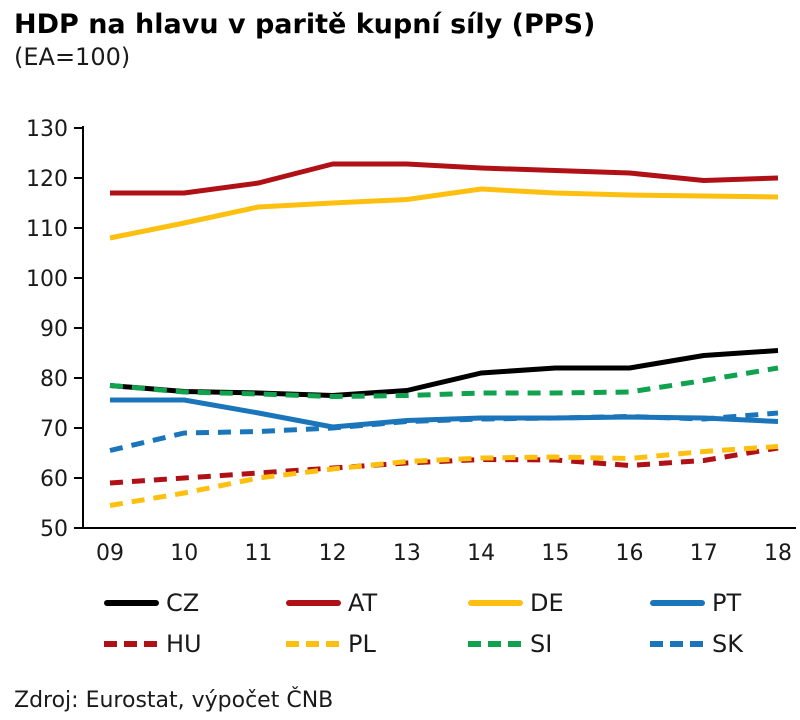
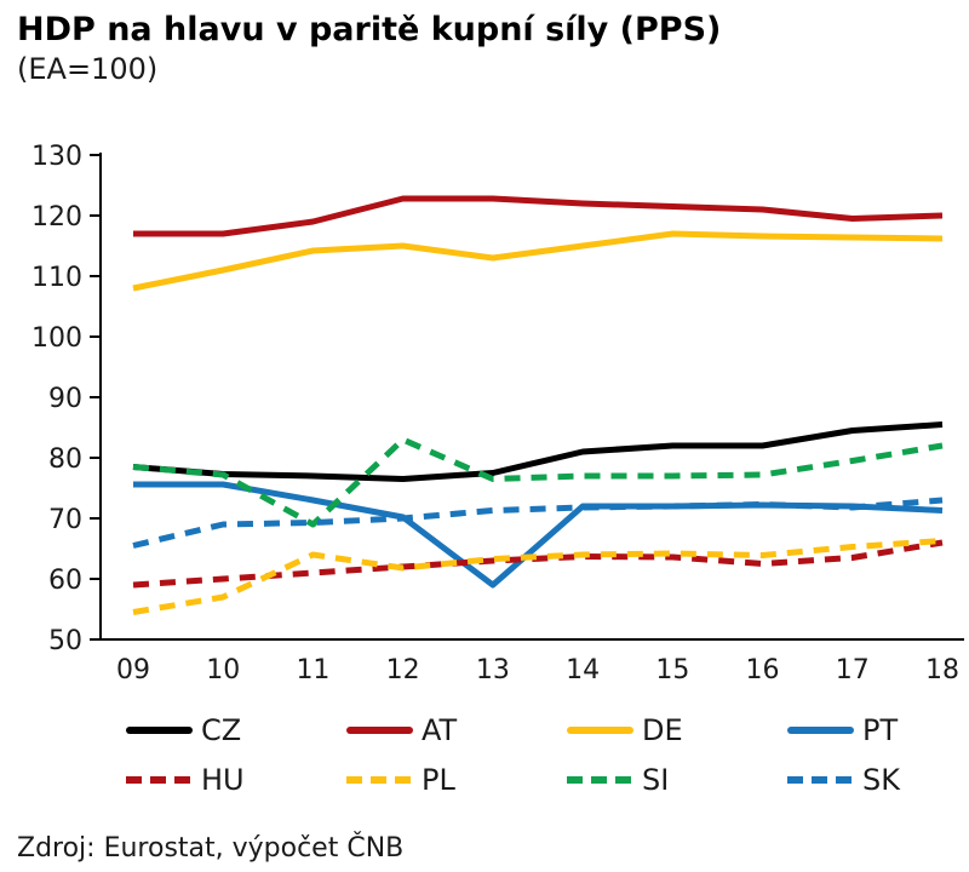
PL/11: 60 -> 64
SI/11: 77 -> 69
SI/12: 76 -> 83
DE/13: 116 -> 113
PT/13: 72 -> 59
DE/14: 118 -> 115
